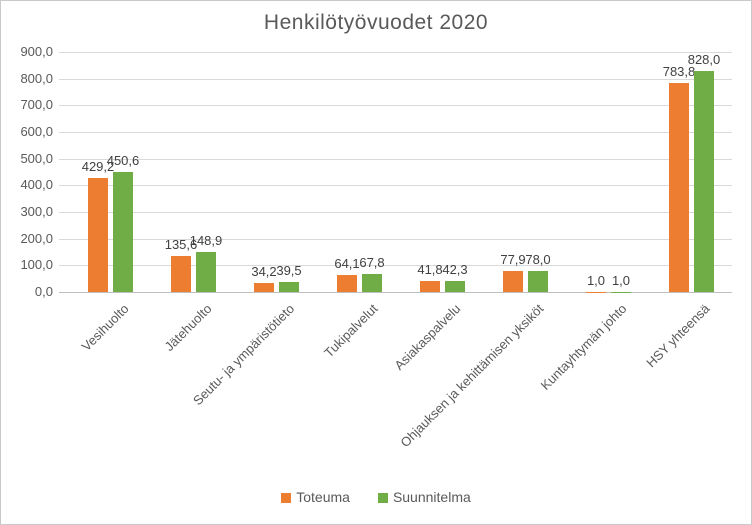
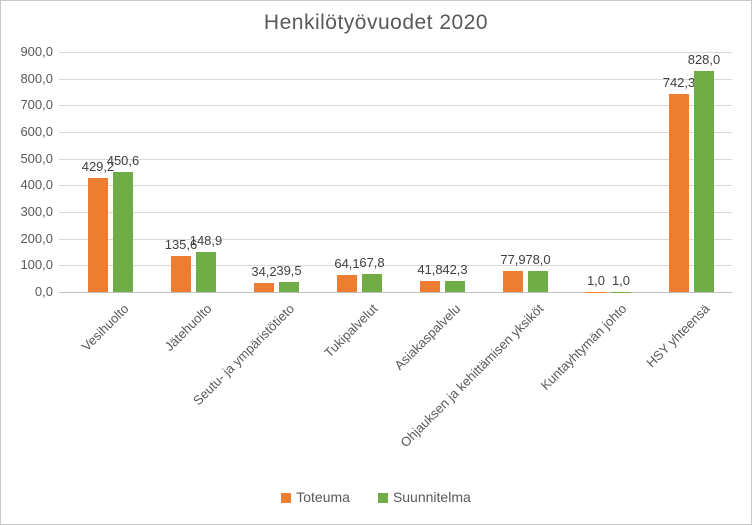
Toteuma/HSY yhteensä: 783,8 -> 742,3
